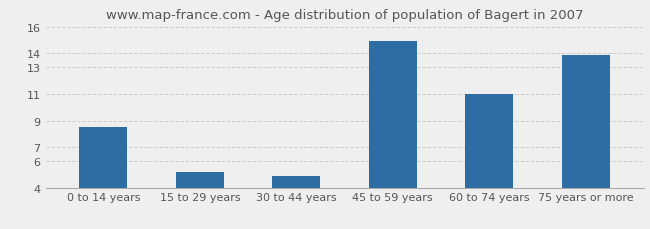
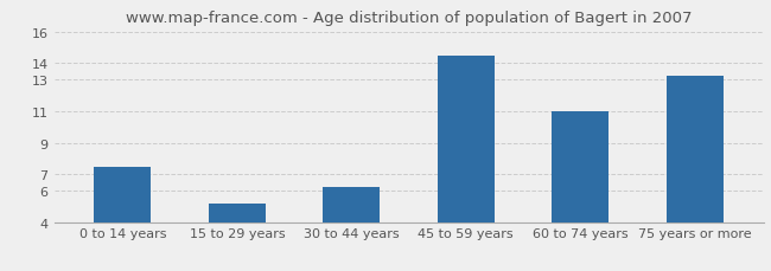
0 to 14 years: 8.5 -> 7.5
30 to 44 years: 4.9 -> 6.2
45 to 59 years: 14.9 -> 14.5
75 years or more: 13.9 -> 13.2
